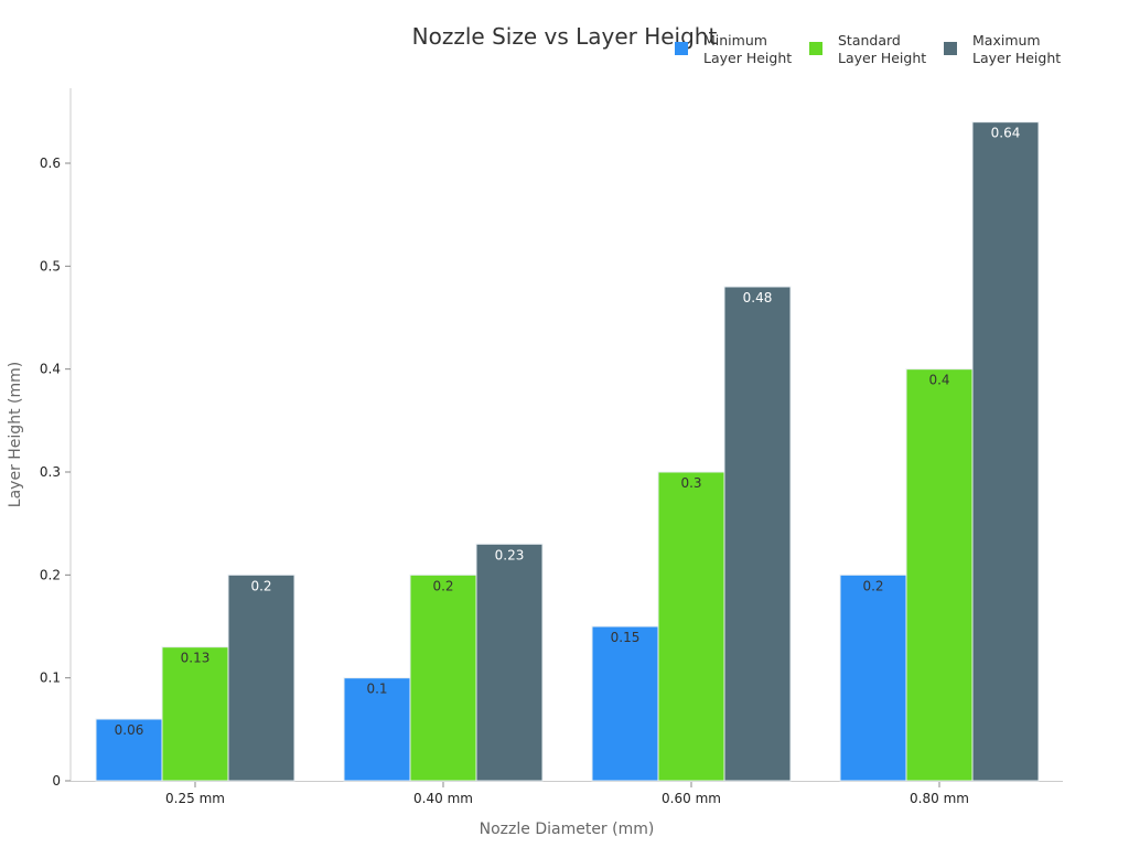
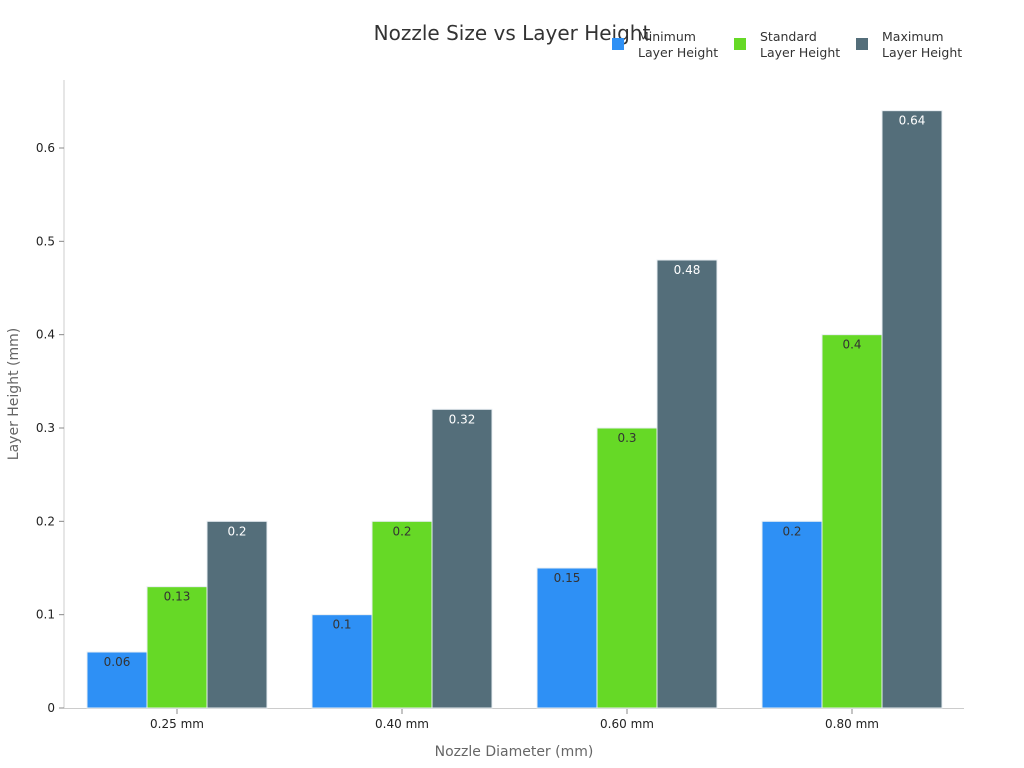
Maximum Layer Height/0.40 mm: 0.23 -> 0.32
